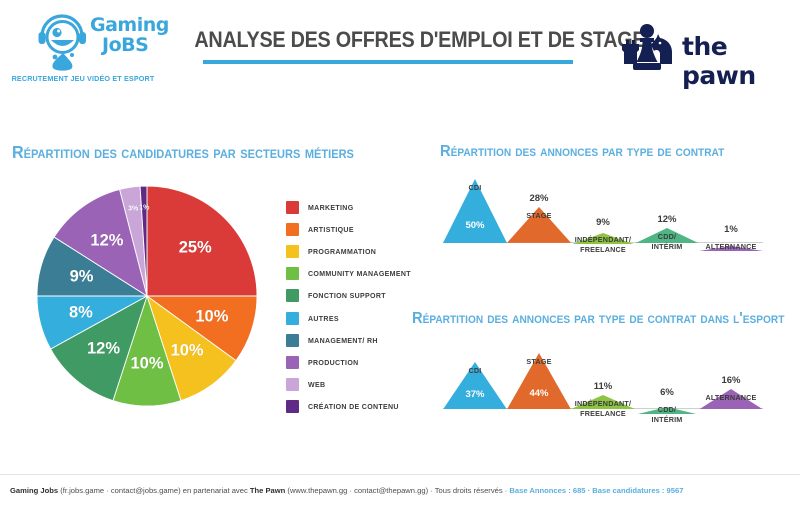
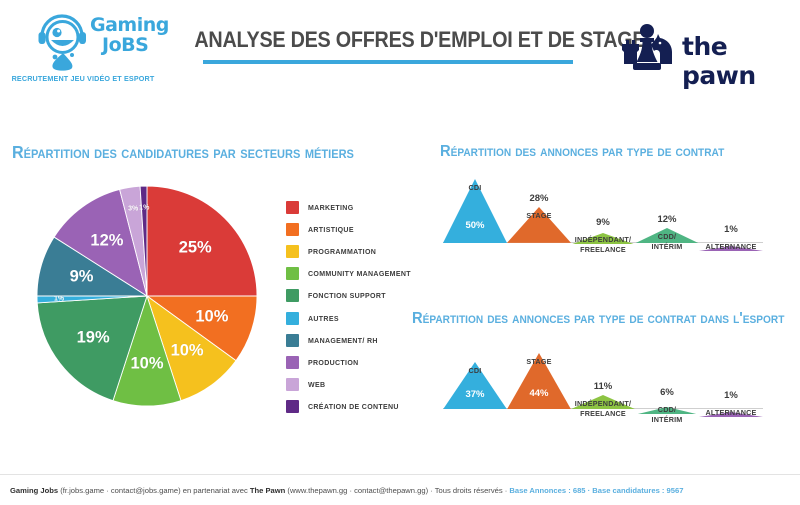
Répartition des candidatures par secteurs métiers/FONCTION SUPPORT: 12% -> 19%
Répartition des candidatures par secteurs métiers/AUTRES: 8% -> 1%
Répartition des annonces par type de contrat dans l'esport/ALTERNANCE: 16% -> 1%
